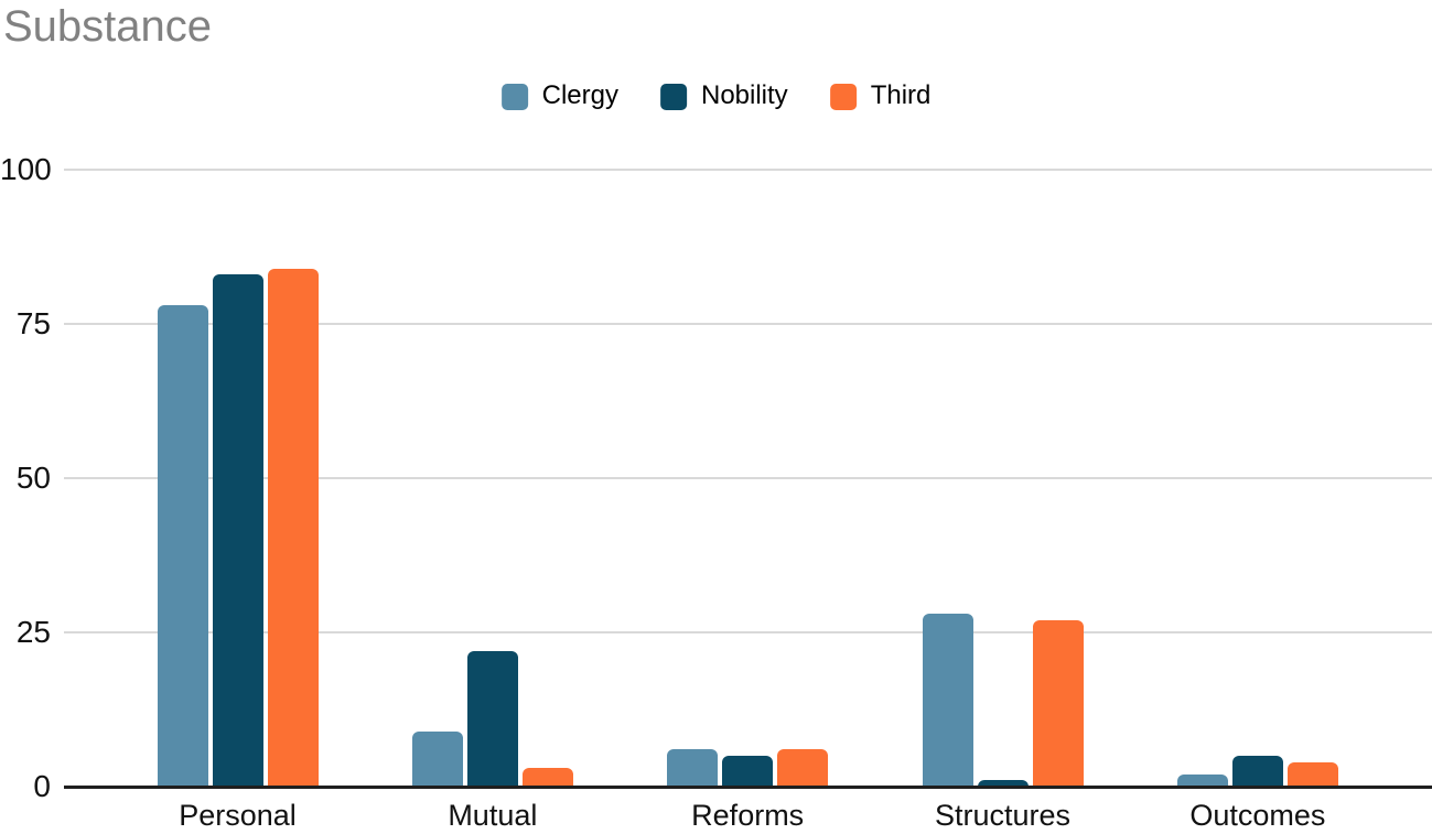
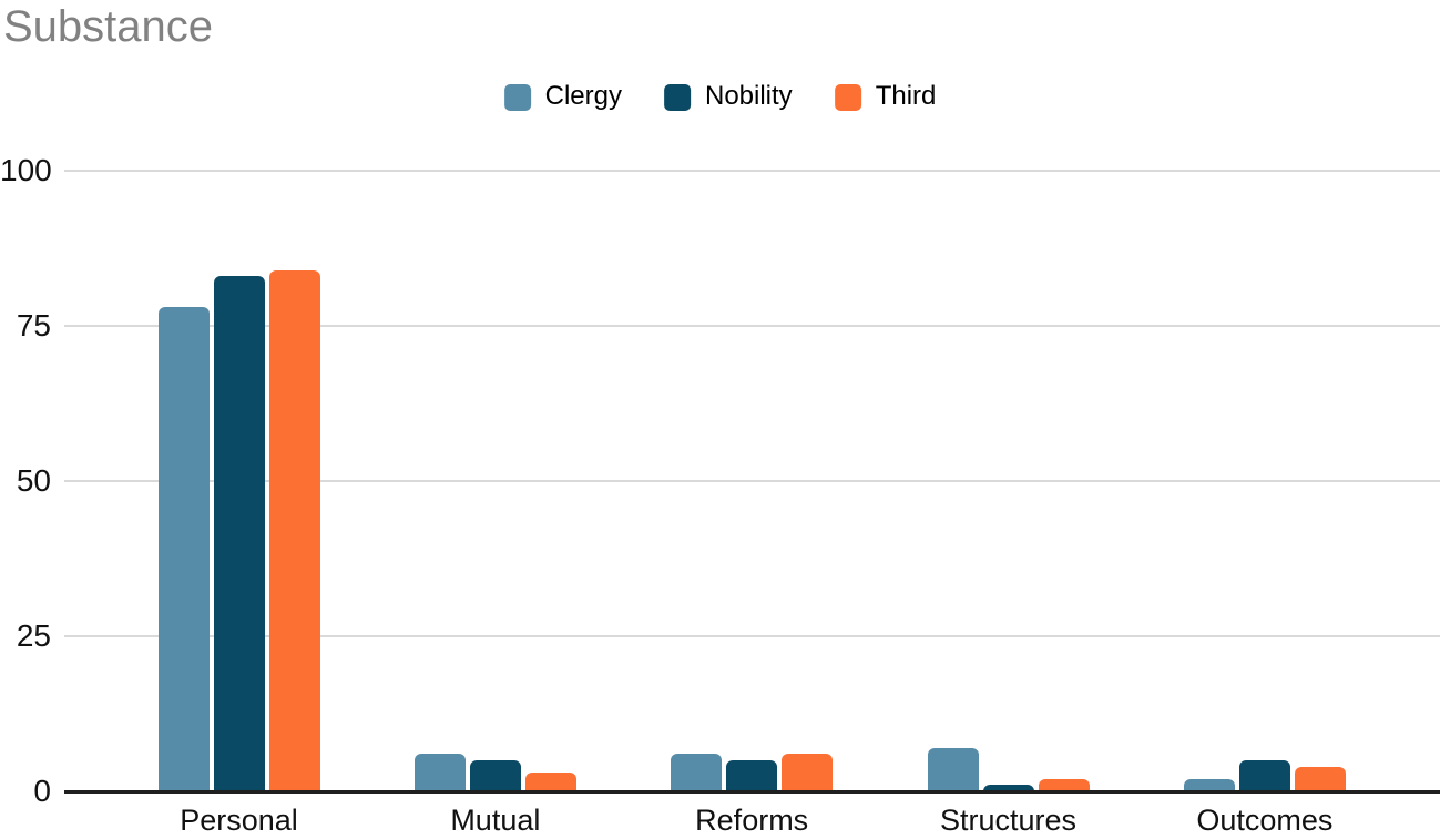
Clergy/Mutual: 9 -> 6
Nobility/Mutual: 22 -> 5
Clergy/Structures: 28 -> 7
Third/Structures: 27 -> 2
